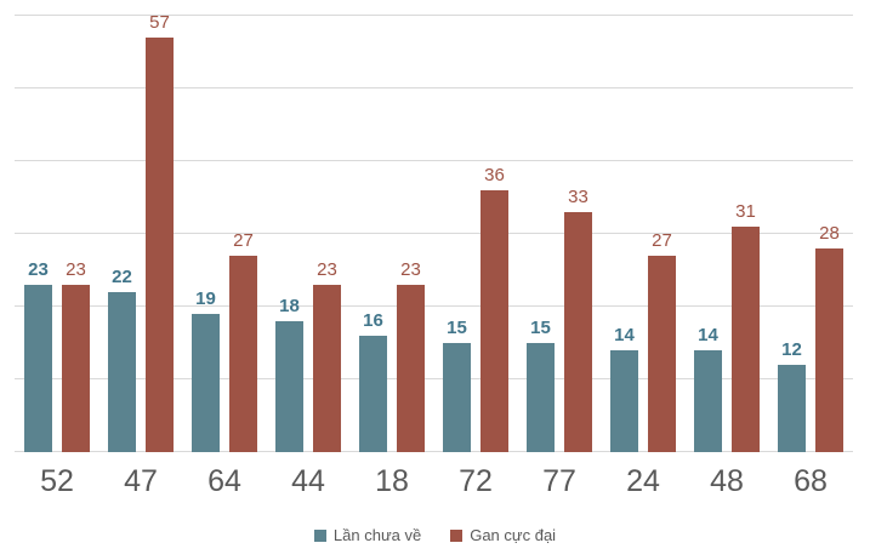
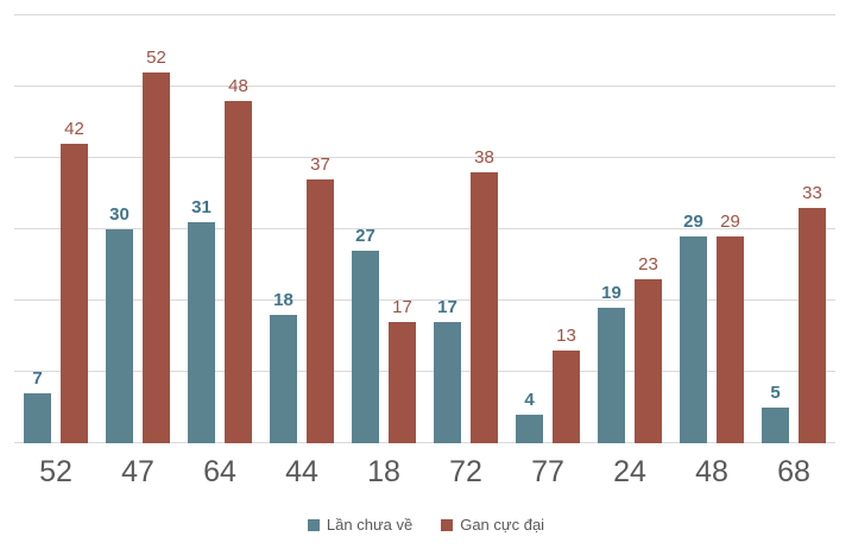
Lần chưa về/52: 23 -> 7
Gan cực đại/52: 23 -> 42
Lần chưa về/47: 22 -> 30
Gan cực đại/47: 57 -> 52
Lần chưa về/64: 19 -> 31
Gan cực đại/64: 27 -> 48
Gan cực đại/44: 23 -> 37
Lần chưa về/18: 16 -> 27
Gan cực đại/18: 23 -> 17
Lần chưa về/72: 15 -> 17
Gan cực đại/72: 36 -> 38
Lần chưa về/77: 15 -> 4
Gan cực đại/77: 33 -> 13
Lần chưa về/24: 14 -> 19
Gan cực đại/24: 27 -> 23
Lần chưa về/48: 14 -> 29
Gan cực đại/48: 31 -> 29
Lần chưa về/68: 12 -> 5
Gan cực đại/68: 28 -> 33
